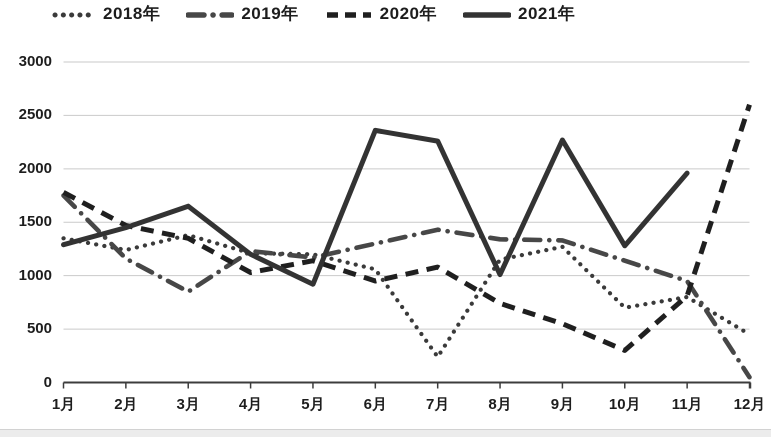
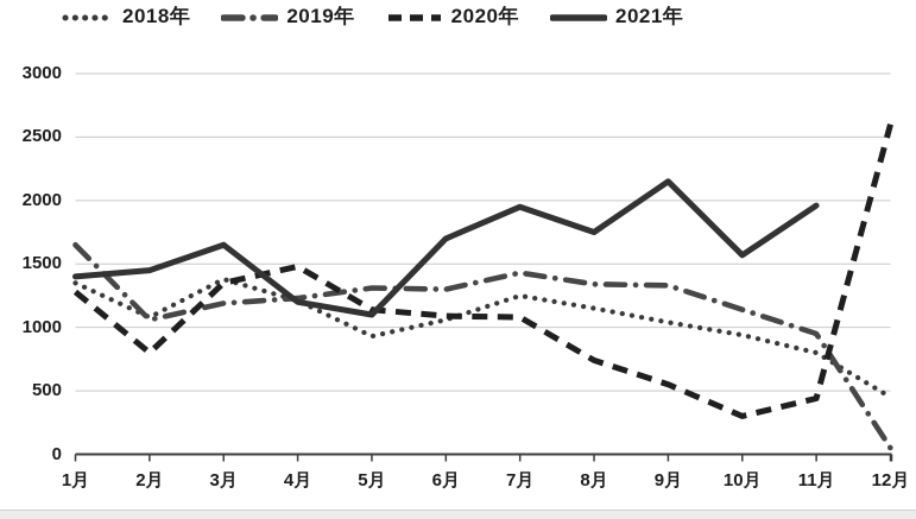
2019年/1月: 1750 -> 1650
2020年/1月: 1780 -> 1280
2021年/1月: 1290 -> 1400
2018年/2月: 1240 -> 1080
2019年/2月: 1160 -> 1060
2020年/2月: 1470 -> 800
2019年/3月: 850 -> 1190
2020年/4月: 1030 -> 1480
2018年/5月: 1200 -> 930
2019年/5月: 1170 -> 1310
2021年/5月: 920 -> 1100
2020年/6月: 950 -> 1090
2021年/6月: 2360 -> 1700
2018年/7月: 240 -> 1250
2021年/7月: 2260 -> 1950
2021年/8月: 1010 -> 1750
2018年/9月: 1270 -> 1040
2021年/9月: 2270 -> 2150
2018年/10月: 700 -> 940
2021年/10月: 1280 -> 1570
2020年/11月: 810 -> 440
